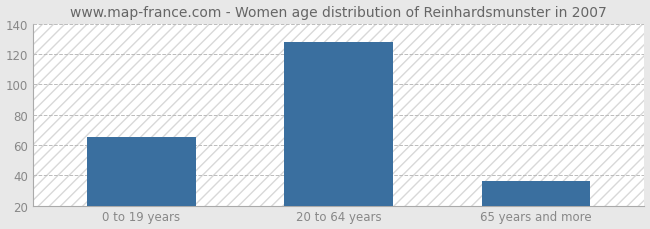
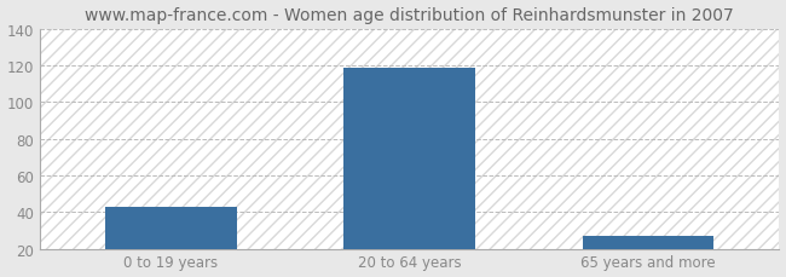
0 to 19 years: 65 -> 43
20 to 64 years: 128 -> 119
65 years and more: 36 -> 27
